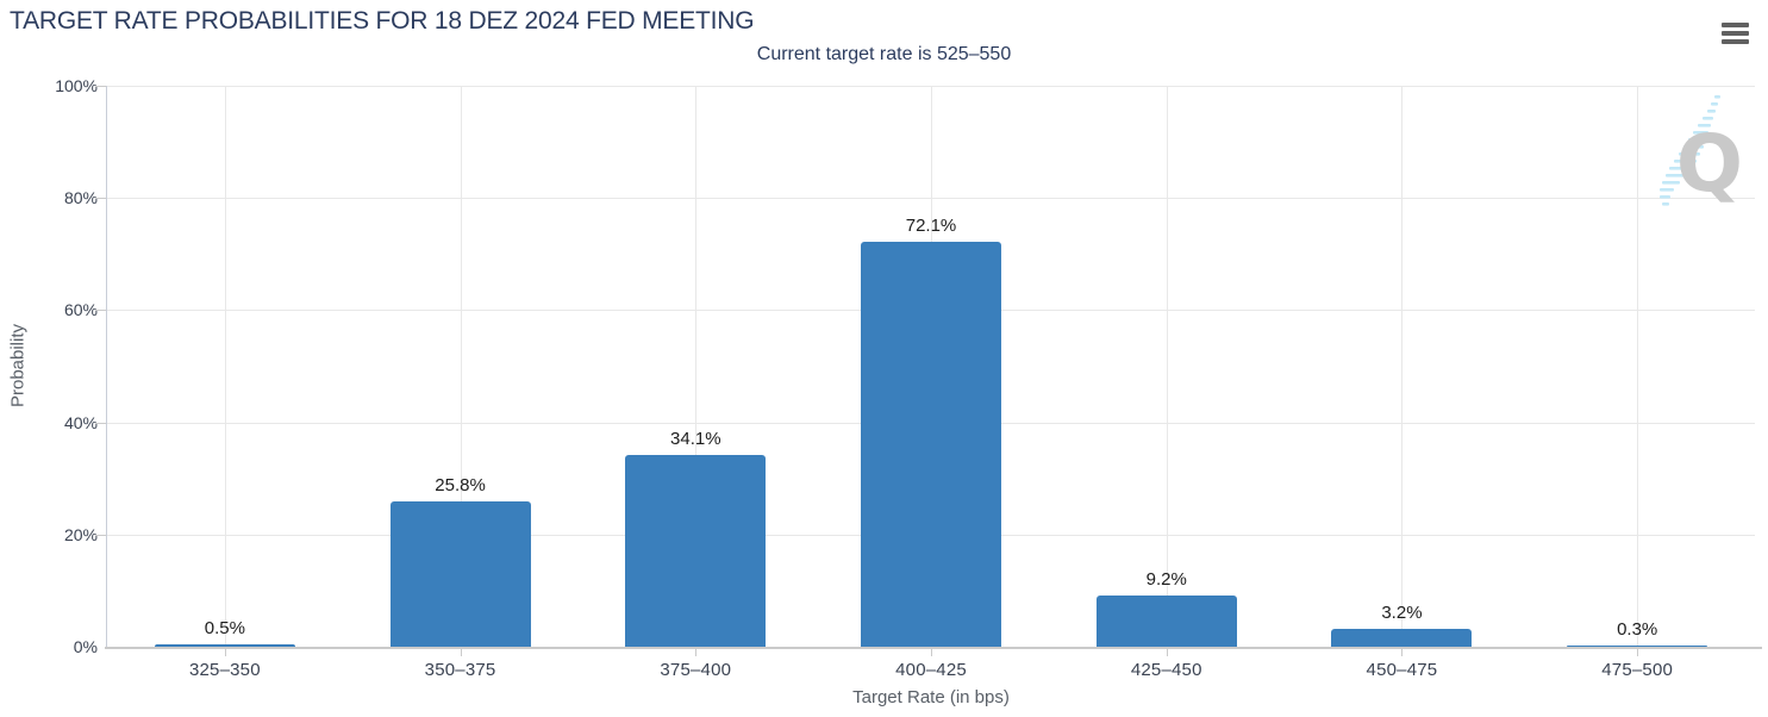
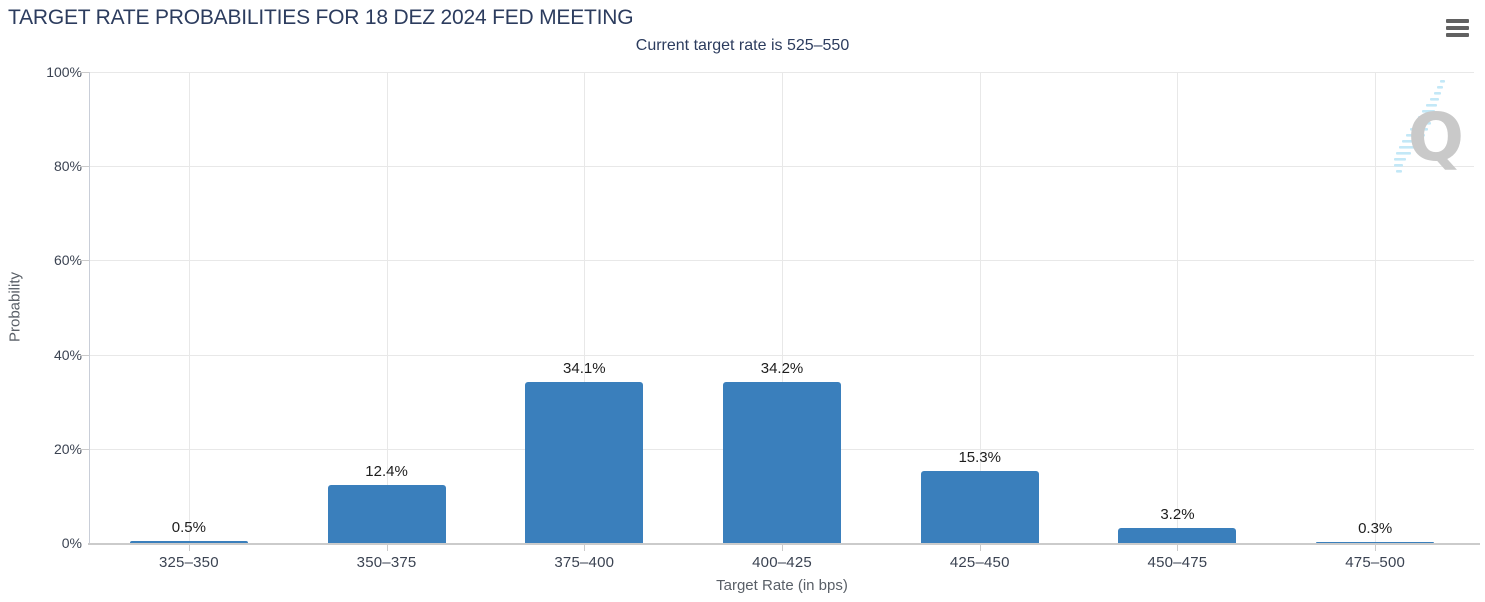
350–375: 25.8% -> 12.4%
400–425: 72.1% -> 34.2%
425–450: 9.2% -> 15.3%
